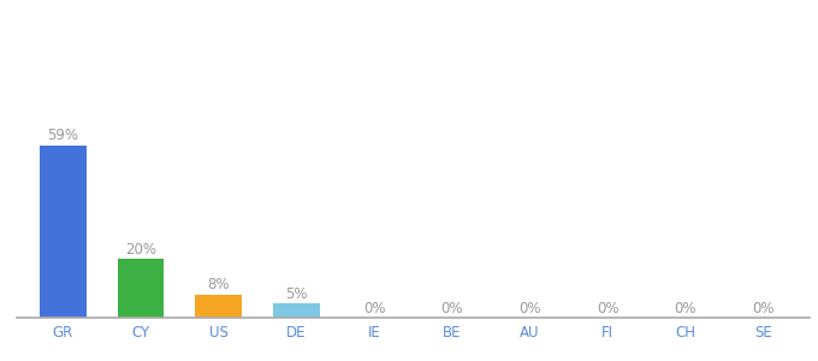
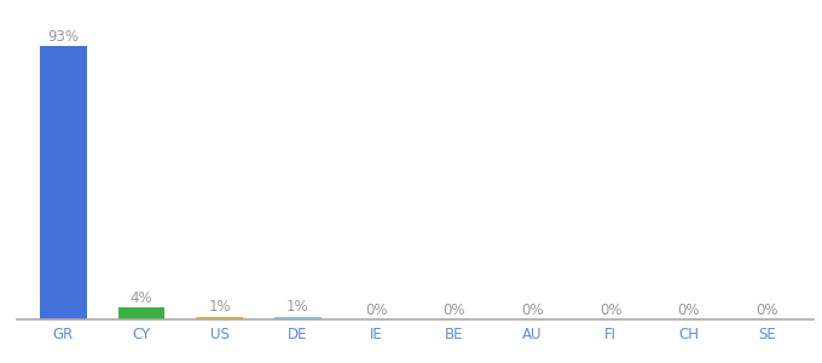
GR: 59% -> 93%
CY: 20% -> 4%
US: 8% -> 1%
DE: 5% -> 1%
